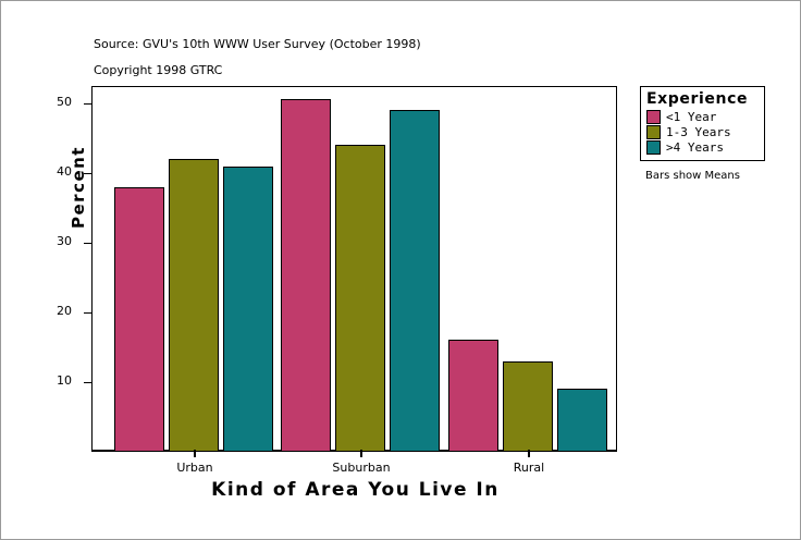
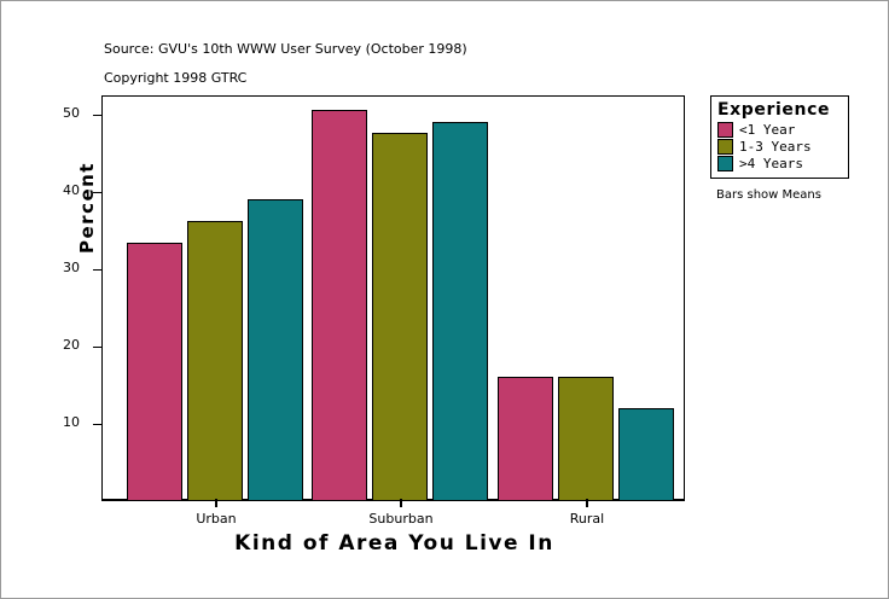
<1 Year/Urban: 38 -> 33
1-3 Years/Urban: 42 -> 36
>4 Years/Urban: 41 -> 39
1-3 Years/Suburban: 44 -> 48
1-3 Years/Rural: 13 -> 16
>4 Years/Rural: 9 -> 12
